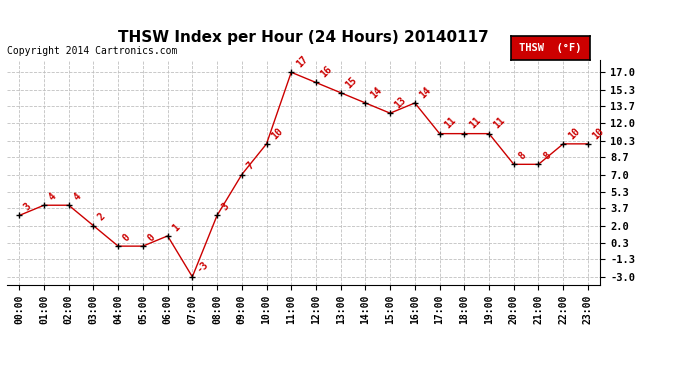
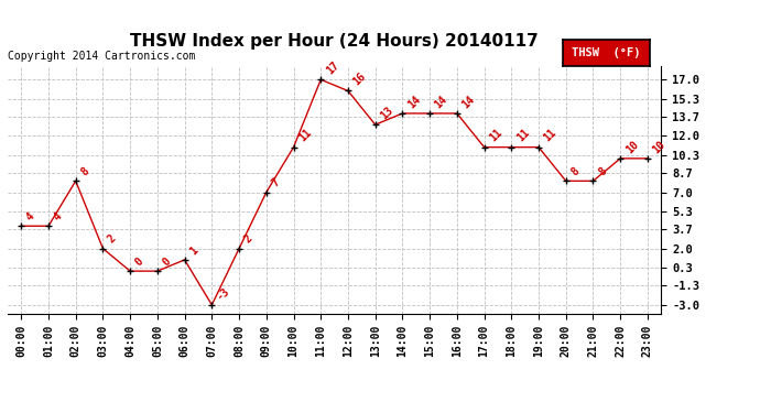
00:00: 3 -> 4
02:00: 4 -> 8
08:00: 3 -> 2
10:00: 10 -> 11
13:00: 15 -> 13
15:00: 13 -> 14
